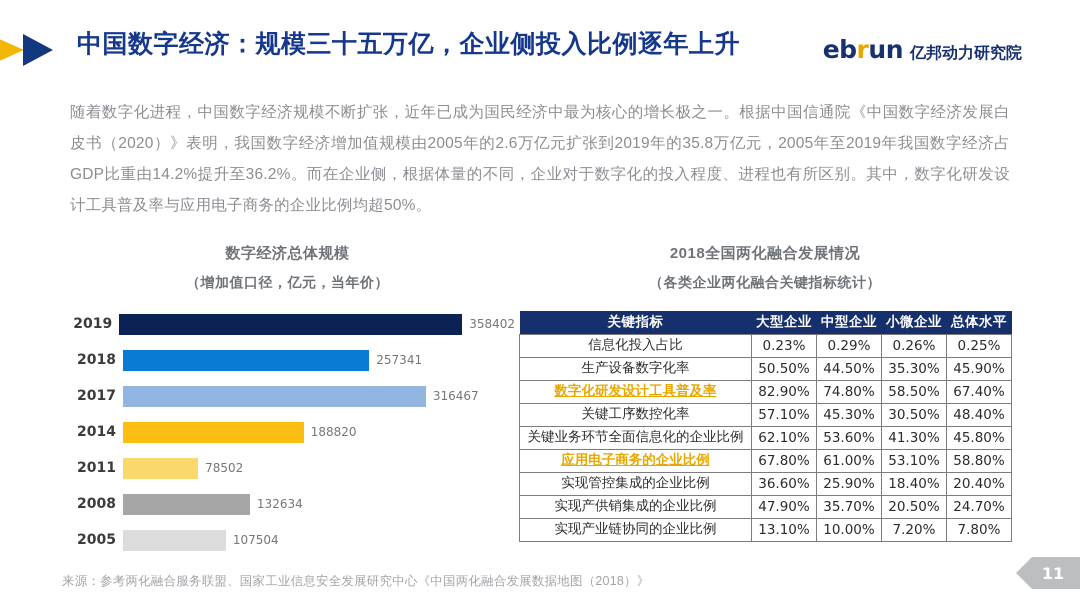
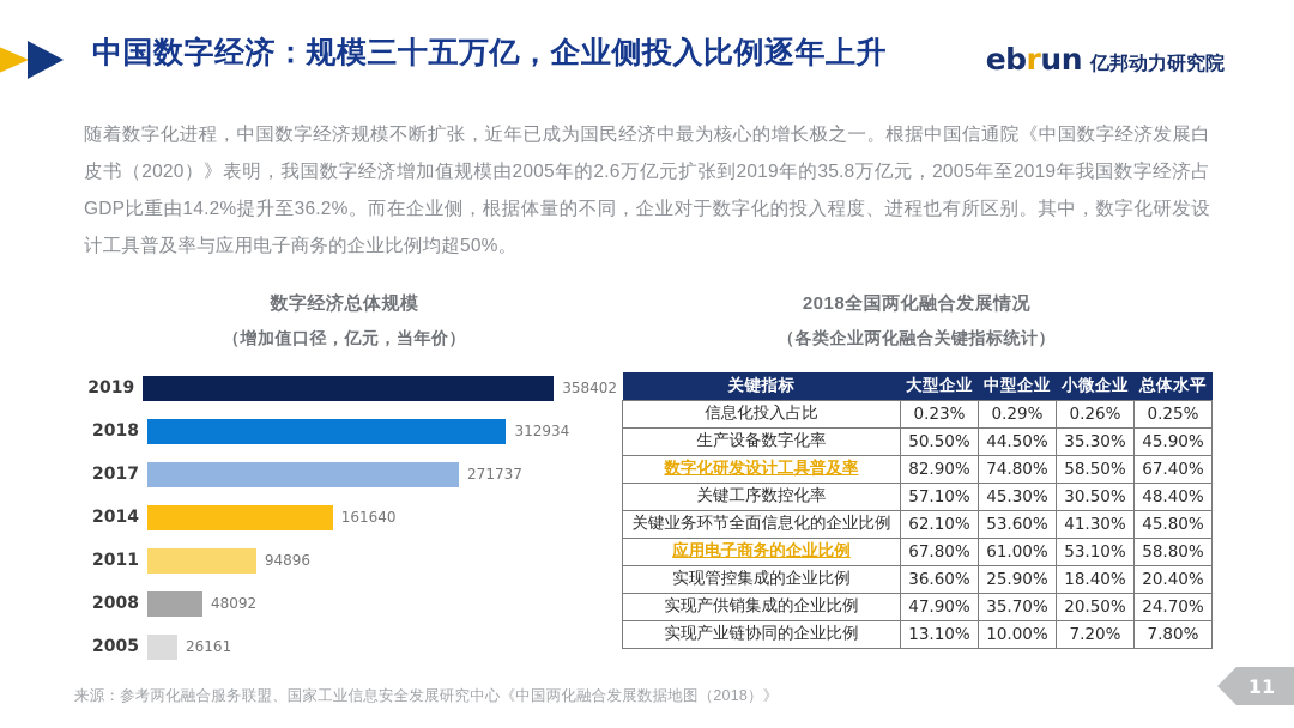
2018: 257341 -> 312934
2017: 316467 -> 271737
2014: 188820 -> 161640
2011: 78502 -> 94896
2008: 132634 -> 48092
2005: 107504 -> 26161
